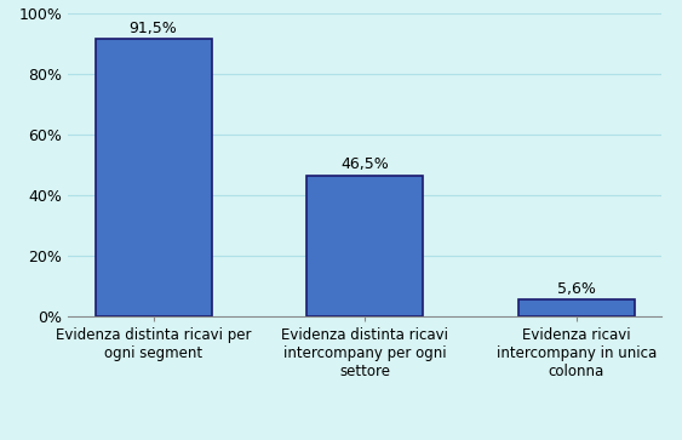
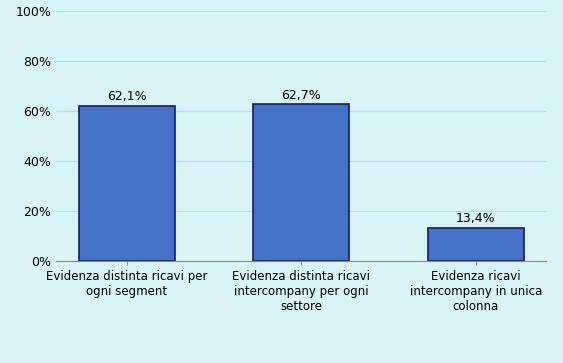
Evidenza distinta ricavi per ogni segment: 91,5% -> 62,1%
Evidenza distinta ricavi intercompany per ogni settore: 46,5% -> 62,7%
Evidenza ricavi intercompany in unica colonna: 5,6% -> 13,4%
